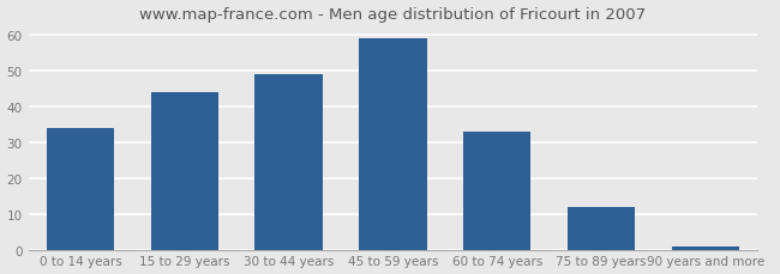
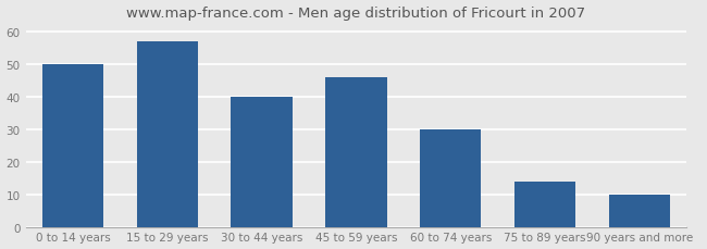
0 to 14 years: 34 -> 50
15 to 29 years: 44 -> 57
30 to 44 years: 49 -> 40
45 to 59 years: 59 -> 46
60 to 74 years: 33 -> 30
75 to 89 years: 12 -> 14
90 years and more: 1 -> 10
